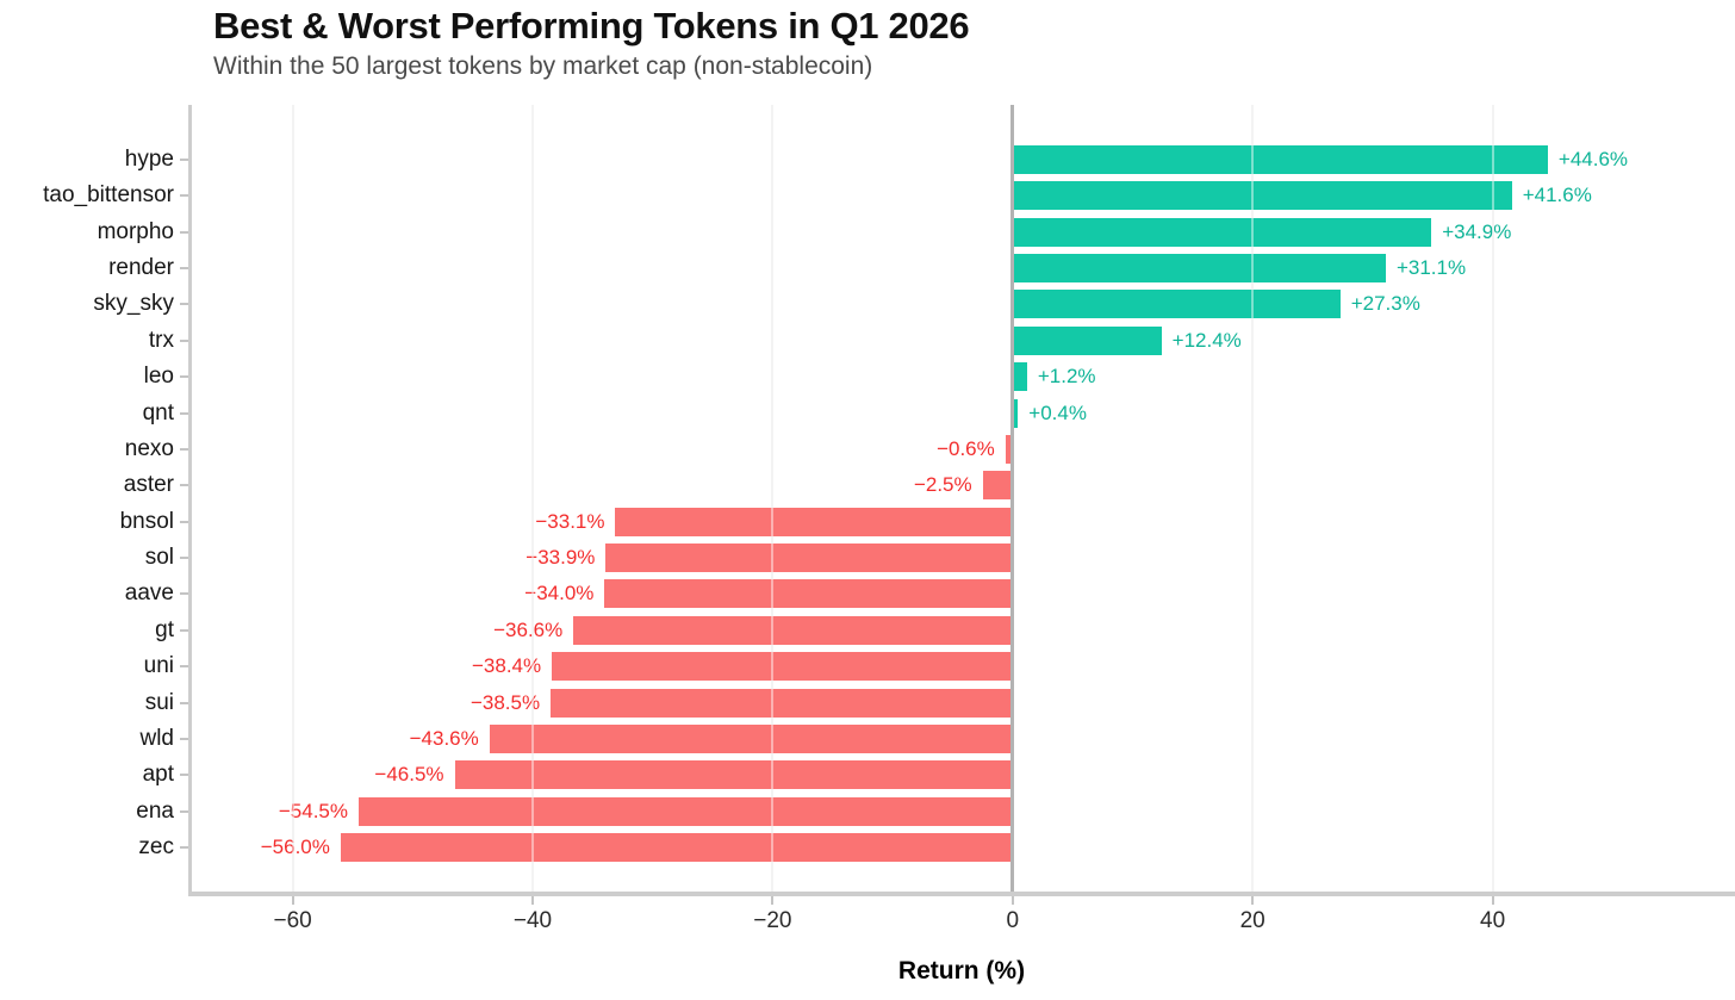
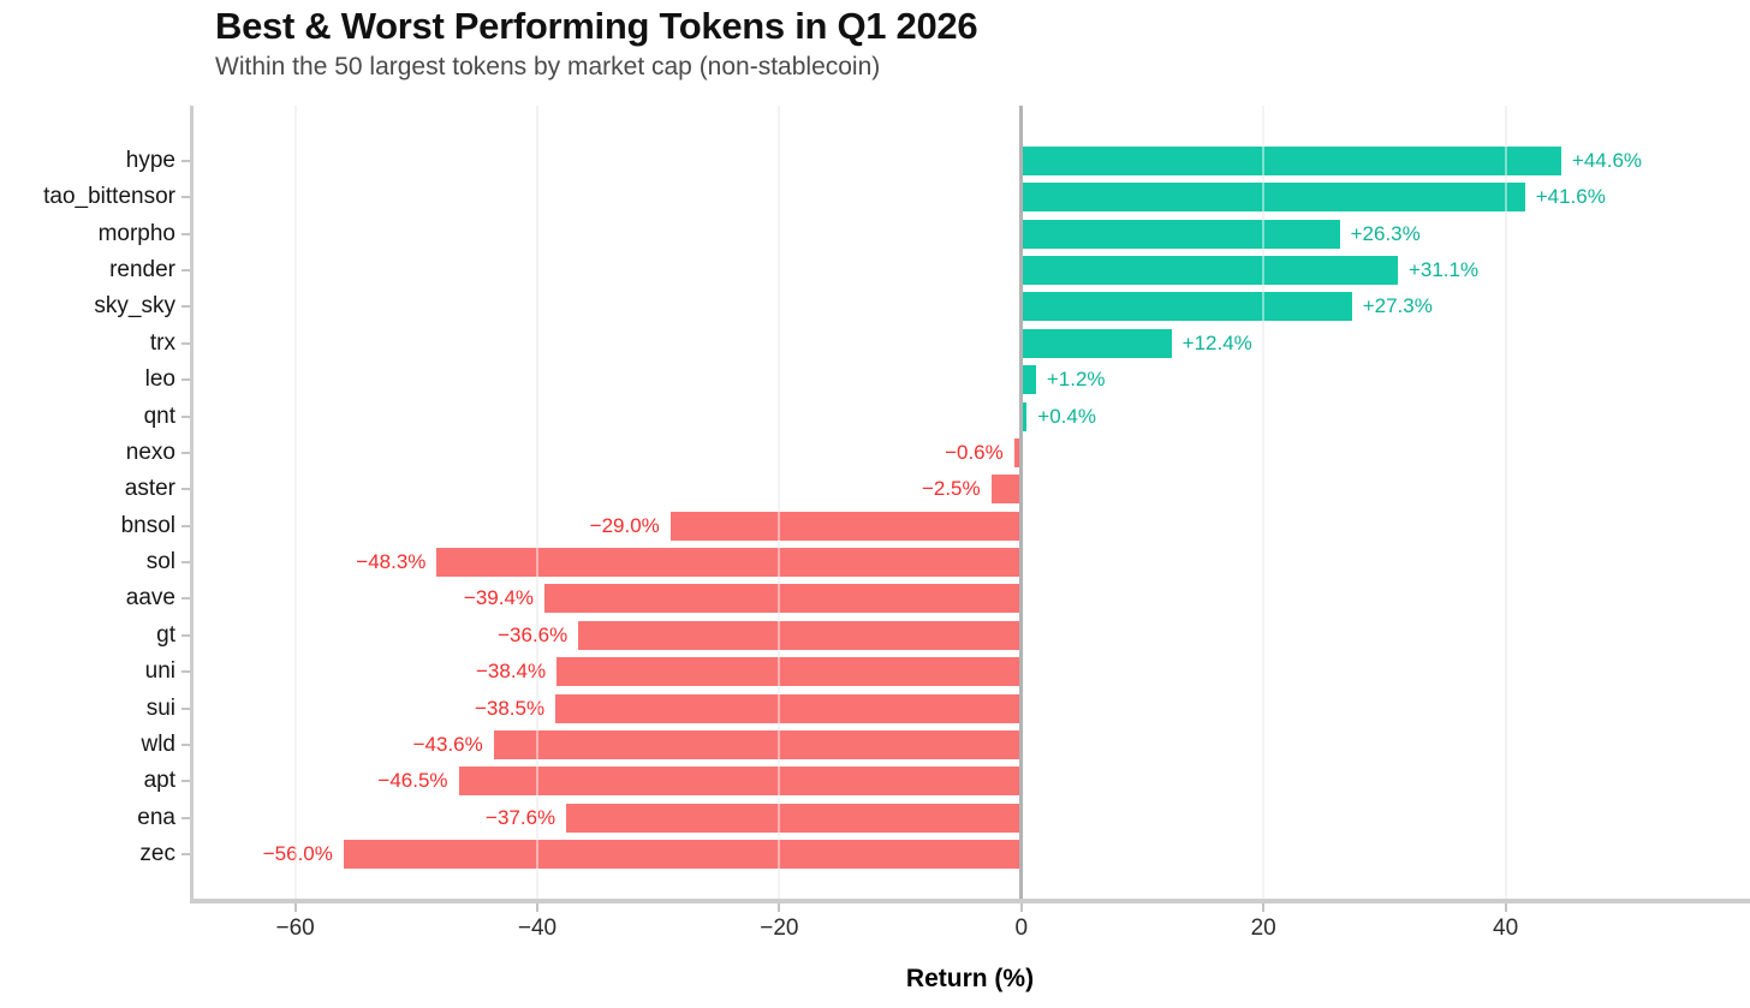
morpho: +34.9% -> +26.3%
bnsol: −33.1% -> −29.0%
sol: −33.9% -> −48.3%
aave: −34.0% -> −39.4%
ena: −54.5% -> −37.6%
